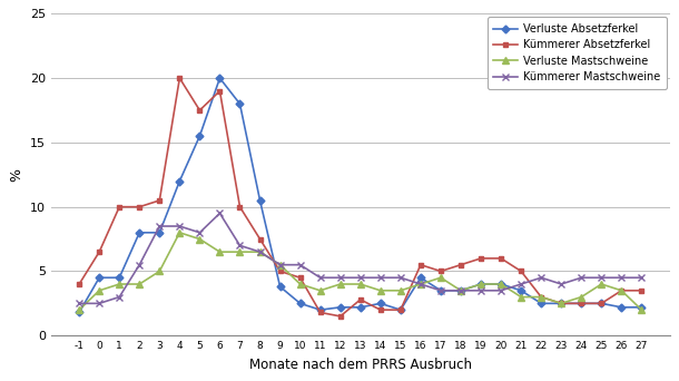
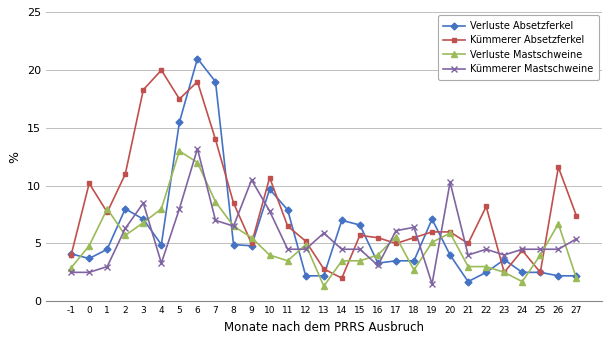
Verluste Absetzferkel/-1: 1.8 -> 4.1
Verluste Mastschweine/-1: 2.0 -> 2.9
Verluste Absetzferkel/0: 4.5 -> 3.7
Kümmerer Absetzferkel/0: 6.5 -> 10.2
Verluste Mastschweine/0: 3.5 -> 4.8
Kümmerer Absetzferkel/1: 10.0 -> 7.7
Verluste Mastschweine/1: 4.0 -> 8.0
Kümmerer Absetzferkel/2: 10.0 -> 11.0
Verluste Mastschweine/2: 4.0 -> 5.7
Kümmerer Mastschweine/2: 5.5 -> 6.3
Verluste Absetzferkel/3: 8.0 -> 7.1
Kümmerer Absetzferkel/3: 10.5 -> 18.3
Verluste Mastschweine/3: 5.0 -> 6.8
Verluste Absetzferkel/4: 12.0 -> 4.9
Kümmerer Mastschweine/4: 8.5 -> 3.3
Verluste Mastschweine/5: 7.5 -> 13.0
Verluste Absetzferkel/6: 20.0 -> 21.0
Verluste Mastschweine/6: 6.5 -> 12.0
Kümmerer Mastschweine/6: 9.5 -> 13.2
Verluste Absetzferkel/7: 18.0 -> 19.0
Kümmerer Absetzferkel/7: 10.0 -> 14.0
Verluste Mastschweine/7: 6.5 -> 8.6
Verluste Absetzferkel/8: 10.5 -> 4.9
Kümmerer Absetzferkel/8: 7.5 -> 8.5
Verluste Absetzferkel/9: 3.8 -> 4.8
Kümmerer Mastschweine/9: 5.5 -> 10.5
Verluste Absetzferkel/10: 2.5 -> 9.7
Kümmerer Absetzferkel/10: 4.5 -> 10.7
Kümmerer Mastschweine/10: 5.5 -> 7.8
Verluste Absetzferkel/11: 2.0 -> 7.9
Kümmerer Absetzferkel/11: 1.8 -> 6.5
Kümmerer Absetzferkel/12: 1.5 -> 5.2
Verluste Mastschweine/12: 4.0 -> 4.9
Verluste Mastschweine/13: 4.0 -> 1.3
Kümmerer Mastschweine/13: 4.5 -> 5.9
Verluste Absetzferkel/14: 2.5 -> 7.0
Verluste Absetzferkel/15: 2.0 -> 6.6
Kümmerer Absetzferkel/15: 2.0 -> 5.7
Verluste Absetzferkel/16: 4.5 -> 3.3
Kümmerer Mastschweine/16: 4.0 -> 3.1
Verluste Mastschweine/17: 4.5 -> 5.6
Kümmerer Mastschweine/17: 3.5 -> 6.1
Verluste Mastschweine/18: 3.5 -> 2.7
Kümmerer Mastschweine/18: 3.5 -> 6.4
Verluste Absetzferkel/19: 4.0 -> 7.1
Verluste Mastschweine/19: 4.0 -> 5.1
Kümmerer Mastschweine/19: 3.5 -> 1.5
Verluste Mastschweine/20: 4.0 -> 5.9
Kümmerer Mastschweine/20: 3.5 -> 10.3
Verluste Absetzferkel/21: 3.5 -> 1.7
Kümmerer Absetzferkel/22: 3.0 -> 8.2
Verluste Absetzferkel/23: 2.5 -> 3.6
Kümmerer Absetzferkel/24: 2.5 -> 4.4
Verluste Mastschweine/24: 3.0 -> 1.7
Kümmerer Absetzferkel/26: 3.5 -> 11.6
Verluste Mastschweine/26: 3.5 -> 6.7
Kümmerer Absetzferkel/27: 3.5 -> 7.4
Kümmerer Mastschweine/27: 4.5 -> 5.4
